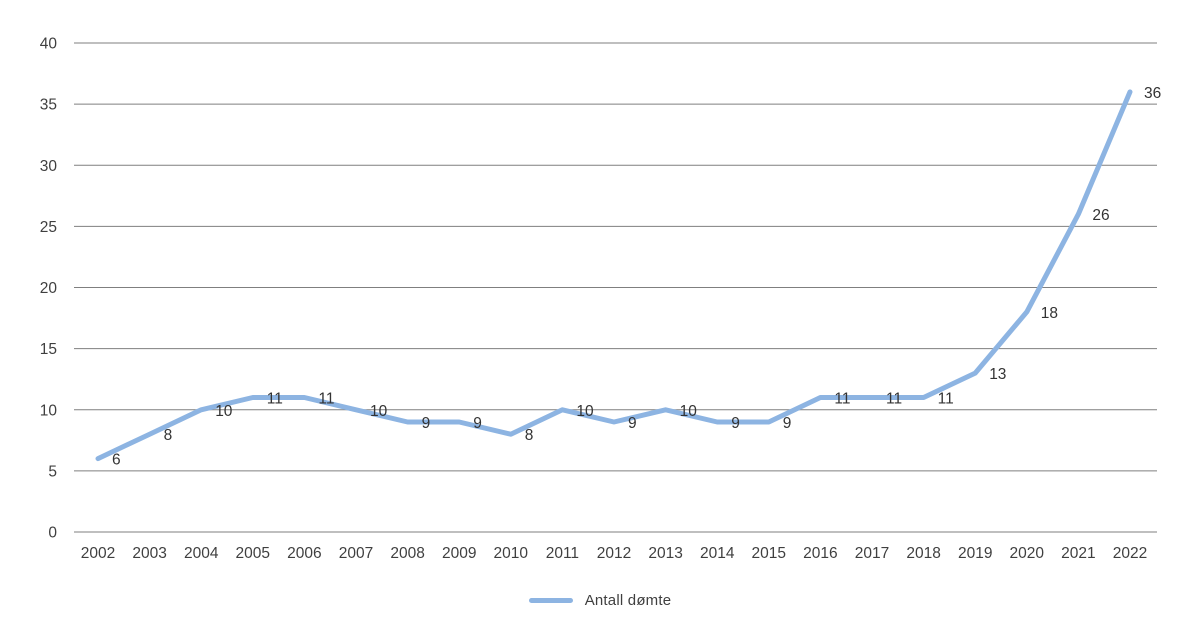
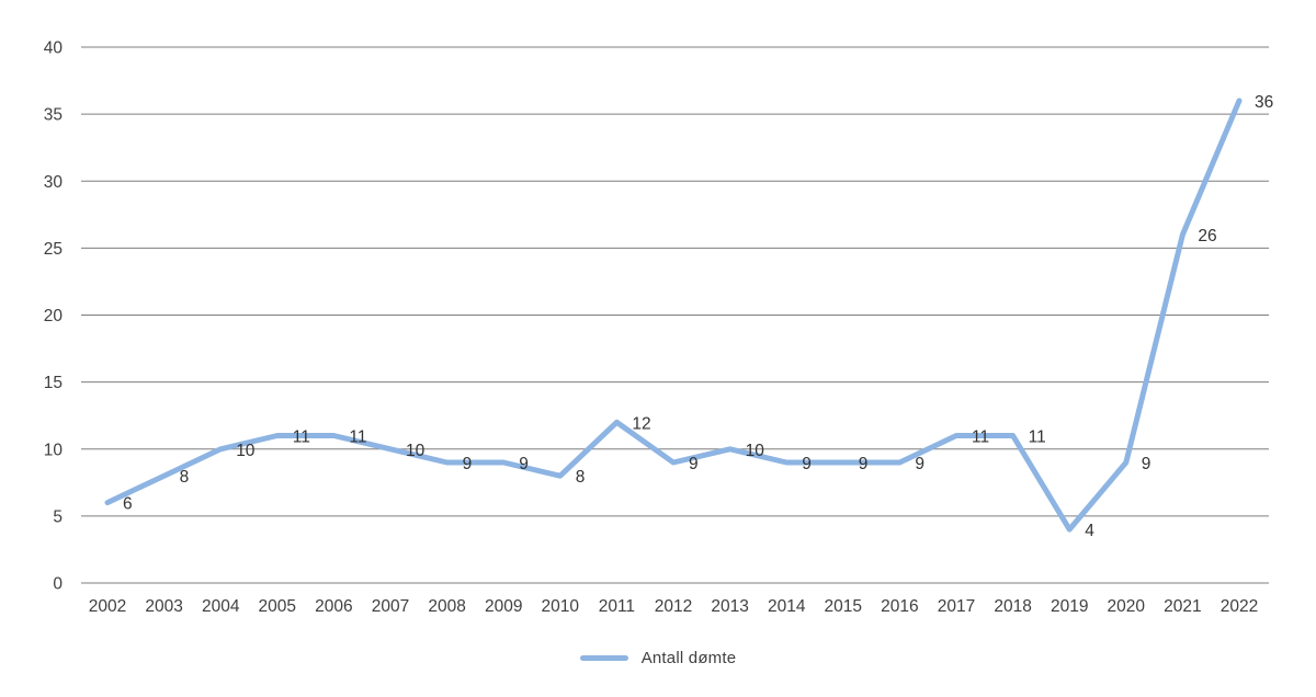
2011: 10 -> 12
2016: 11 -> 9
2019: 13 -> 4
2020: 18 -> 9
